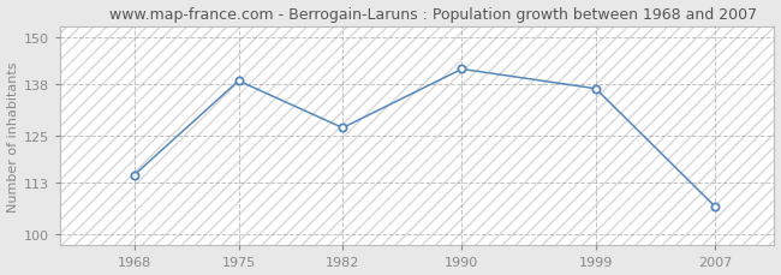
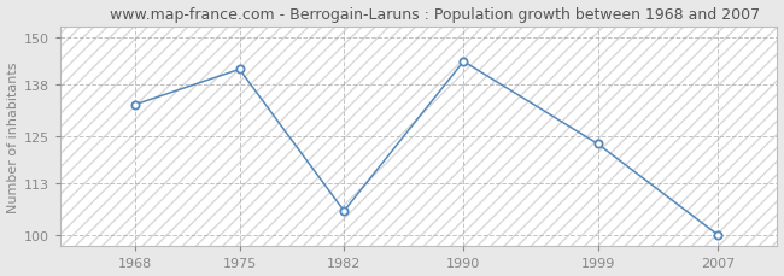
1968: 115 -> 133
1975: 139 -> 142
1982: 127 -> 106
1990: 142 -> 144
1999: 137 -> 123
2007: 107 -> 100
